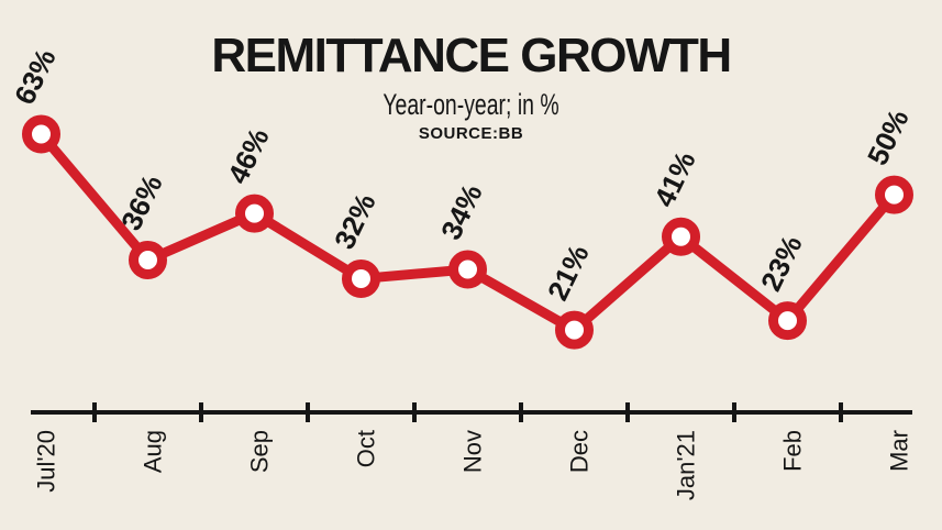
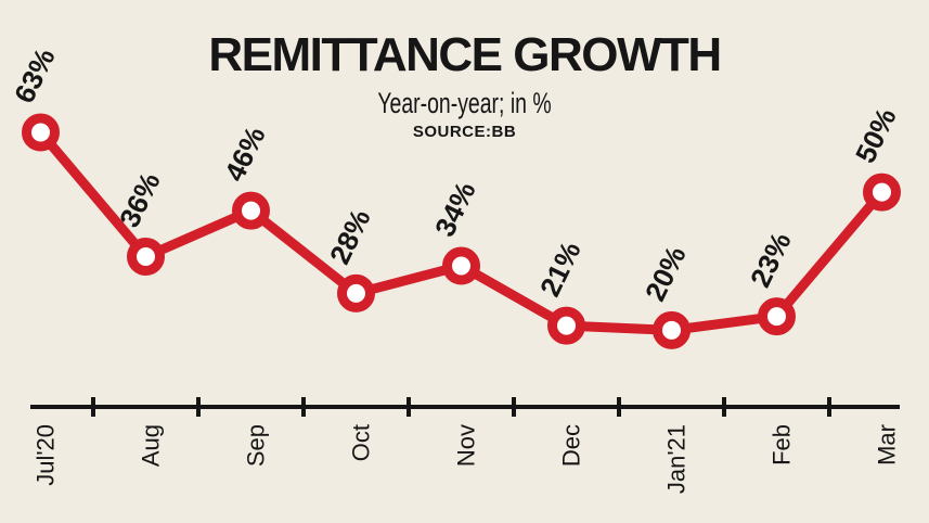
Oct: 32% -> 28%
Jan'21: 41% -> 20%
